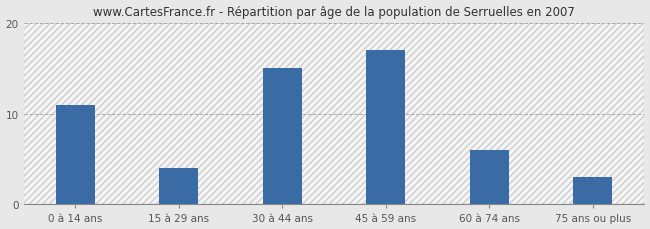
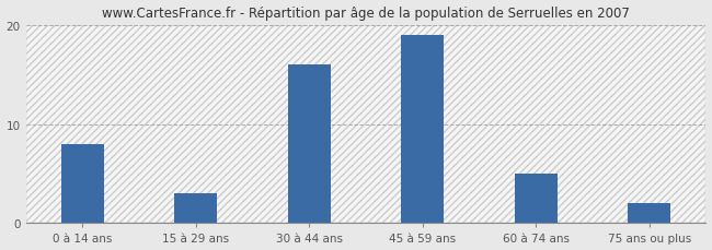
0 à 14 ans: 11 -> 8
15 à 29 ans: 4 -> 3
30 à 44 ans: 15 -> 16
45 à 59 ans: 17 -> 19
60 à 74 ans: 6 -> 5
75 ans ou plus: 3 -> 2
